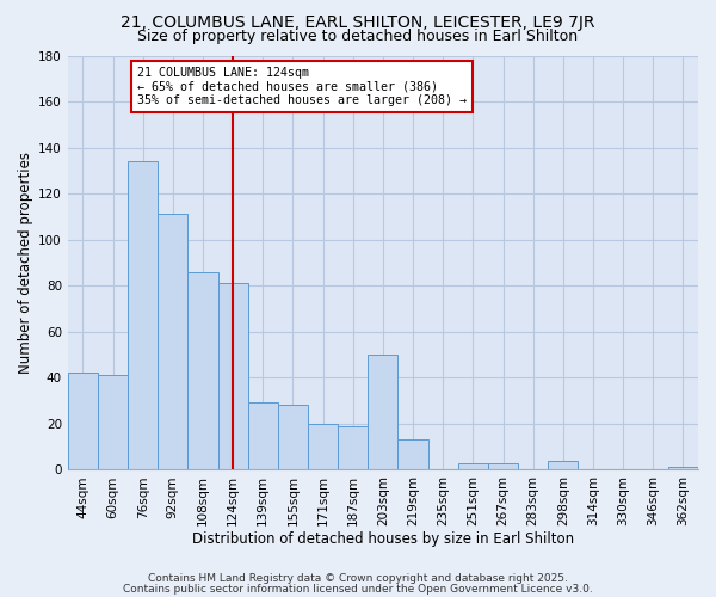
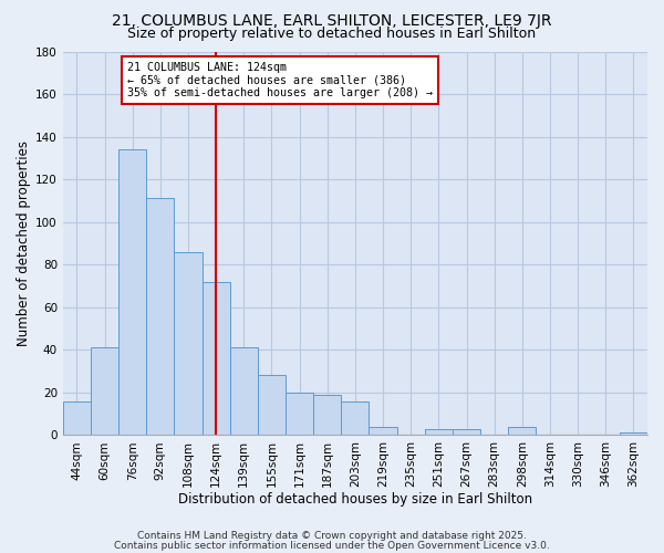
44sqm: 42 -> 16
124sqm: 81 -> 72
139sqm: 29 -> 41
203sqm: 50 -> 16
219sqm: 13 -> 4
